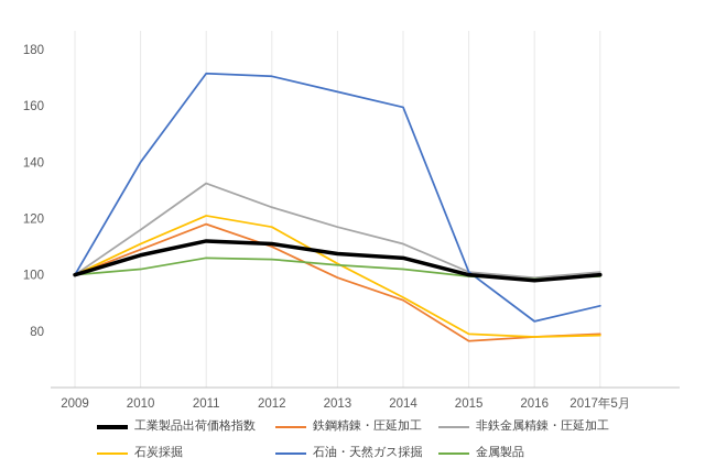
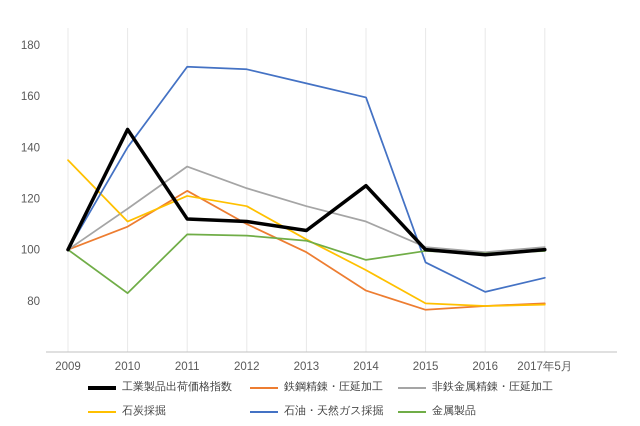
石炭採掘/2009: 100 -> 135
工業製品出荷価格指数/2010: 107 -> 147
金属製品/2010: 102 -> 83
鉄鋼精錬・圧延加工/2011: 118 -> 123
工業製品出荷価格指数/2014: 106 -> 125
鉄鋼精錬・圧延加工/2014: 91 -> 84
金属製品/2014: 102 -> 96
石油・天然ガス採掘/2015: 101 -> 95
